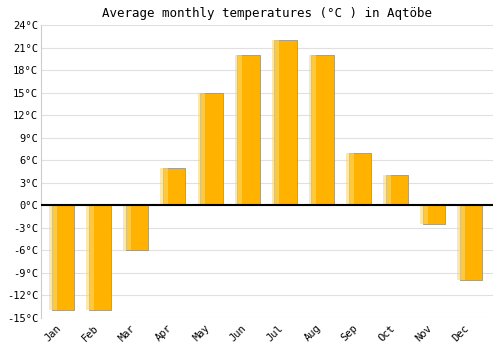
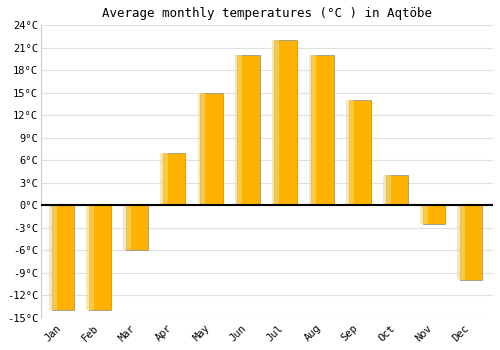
Apr: 5.0°C -> 7.0°C
Sep: 7.0°C -> 14.0°C
